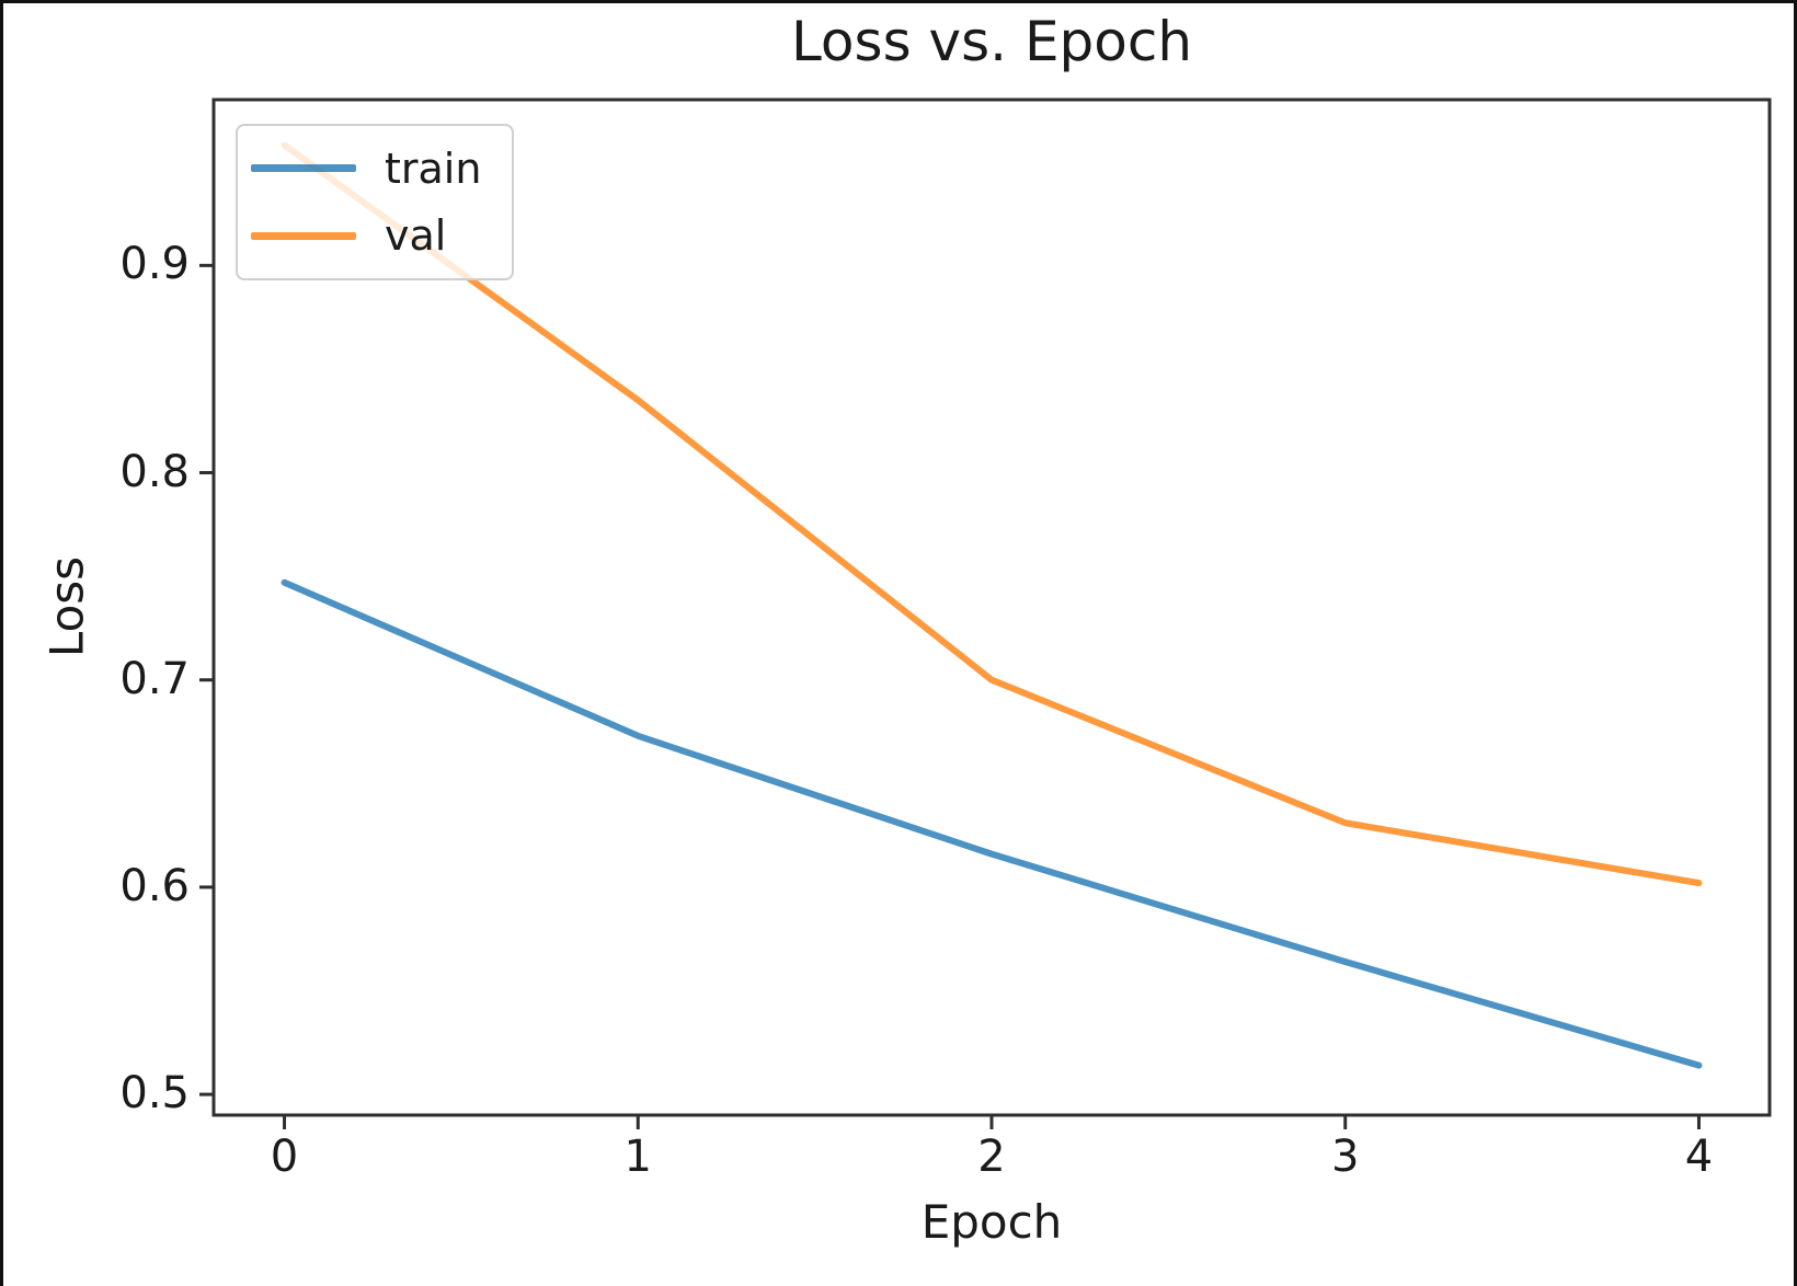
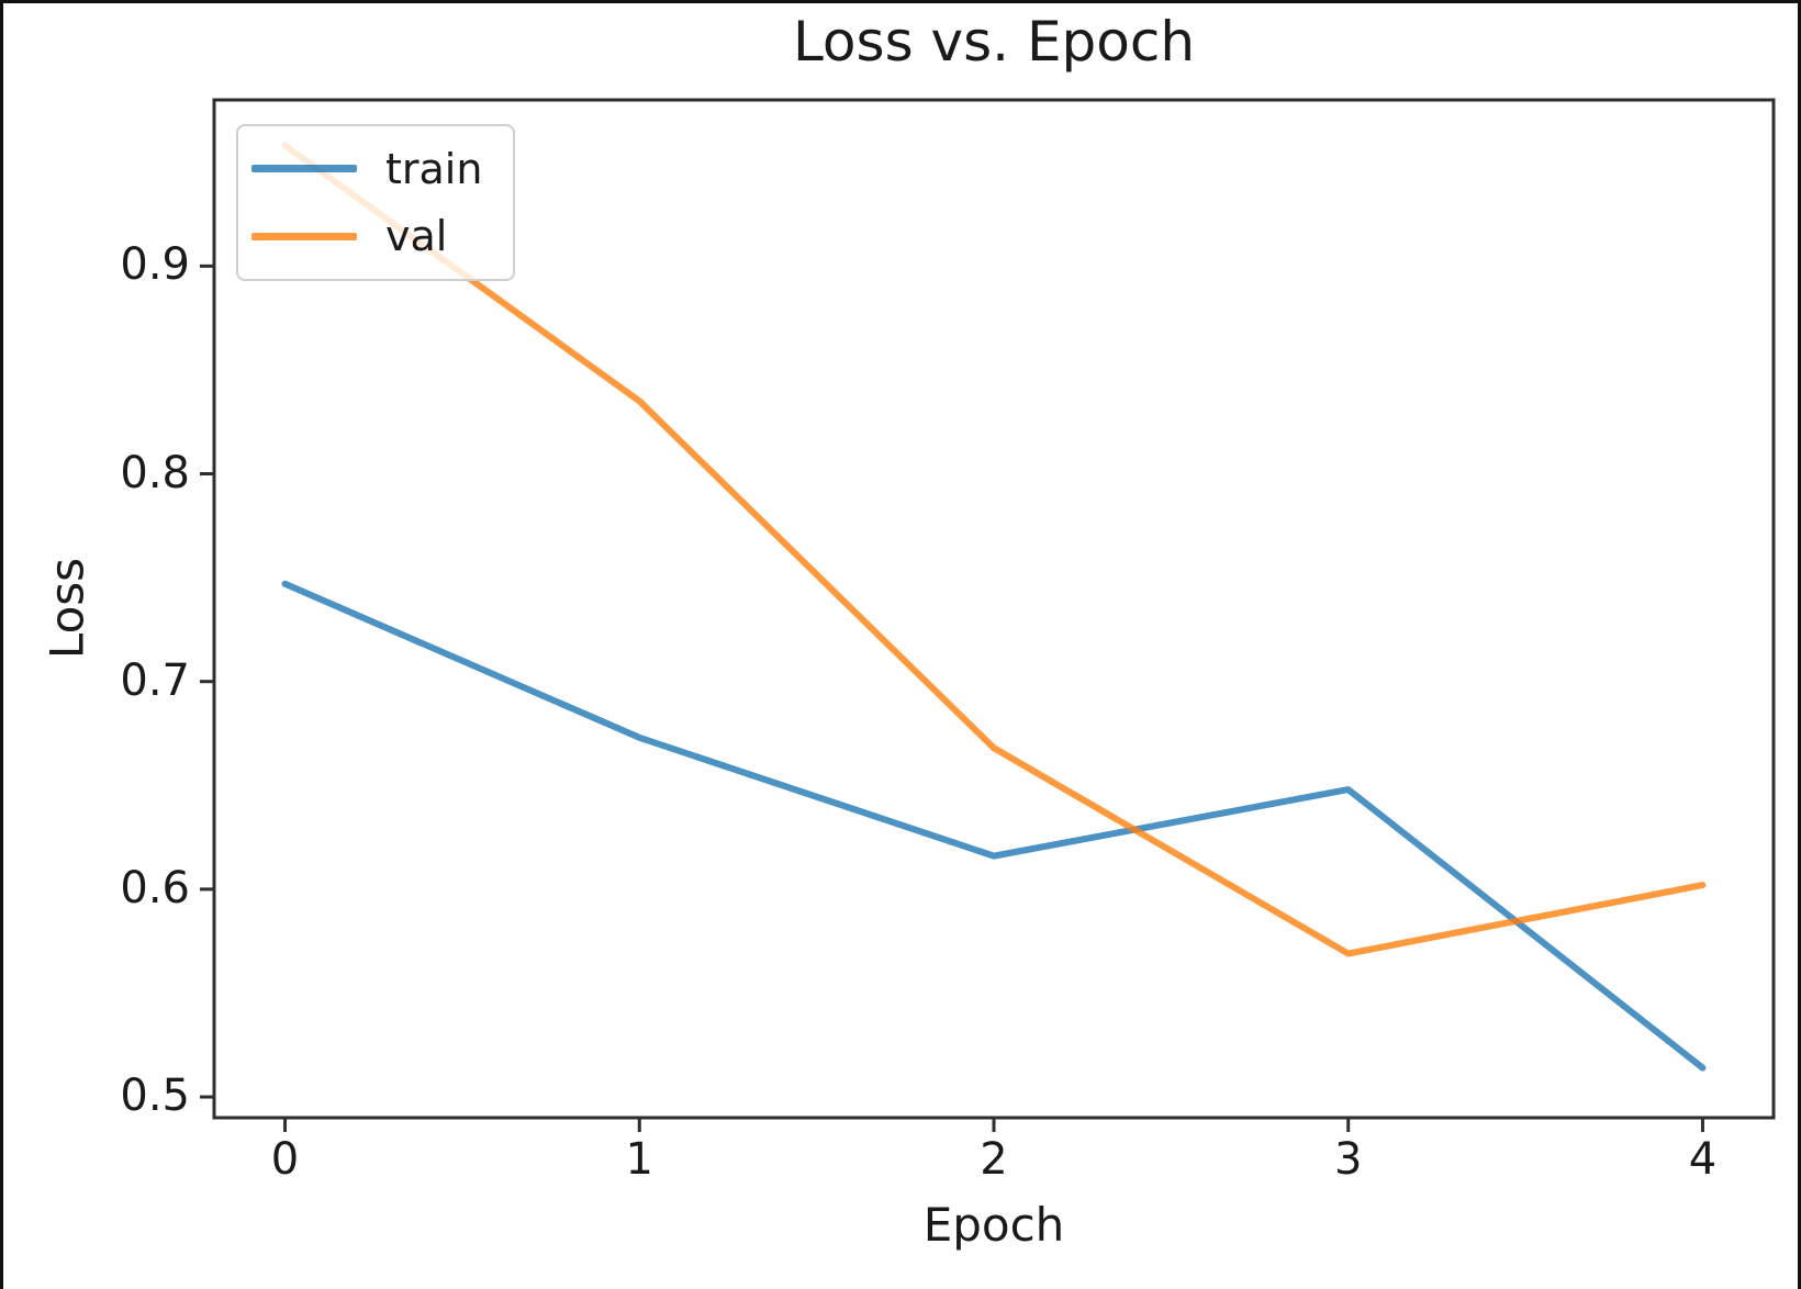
val/2: 0.700 -> 0.668
train/3: 0.564 -> 0.648
val/3: 0.631 -> 0.569
